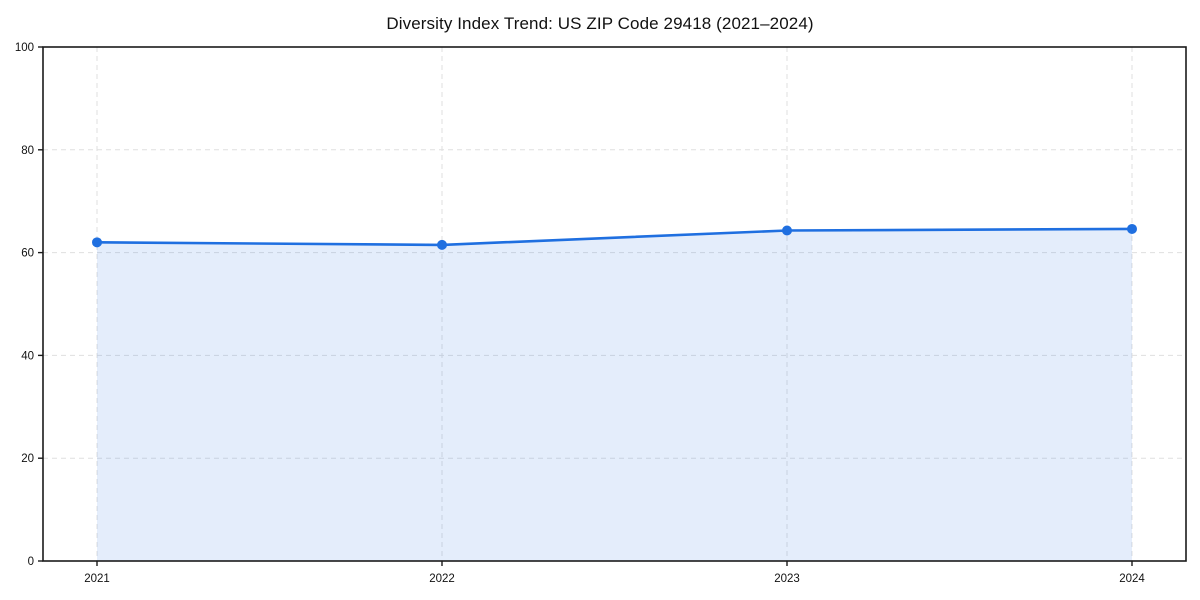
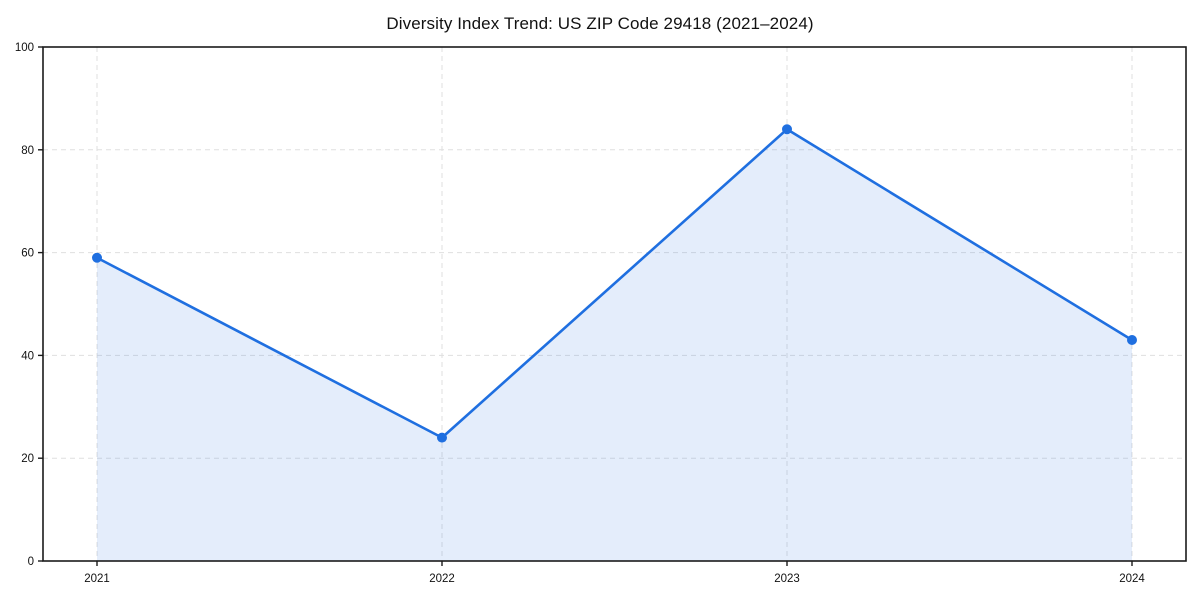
2021: 62 -> 59
2022: 62 -> 24
2023: 64 -> 84
2024: 65 -> 43
